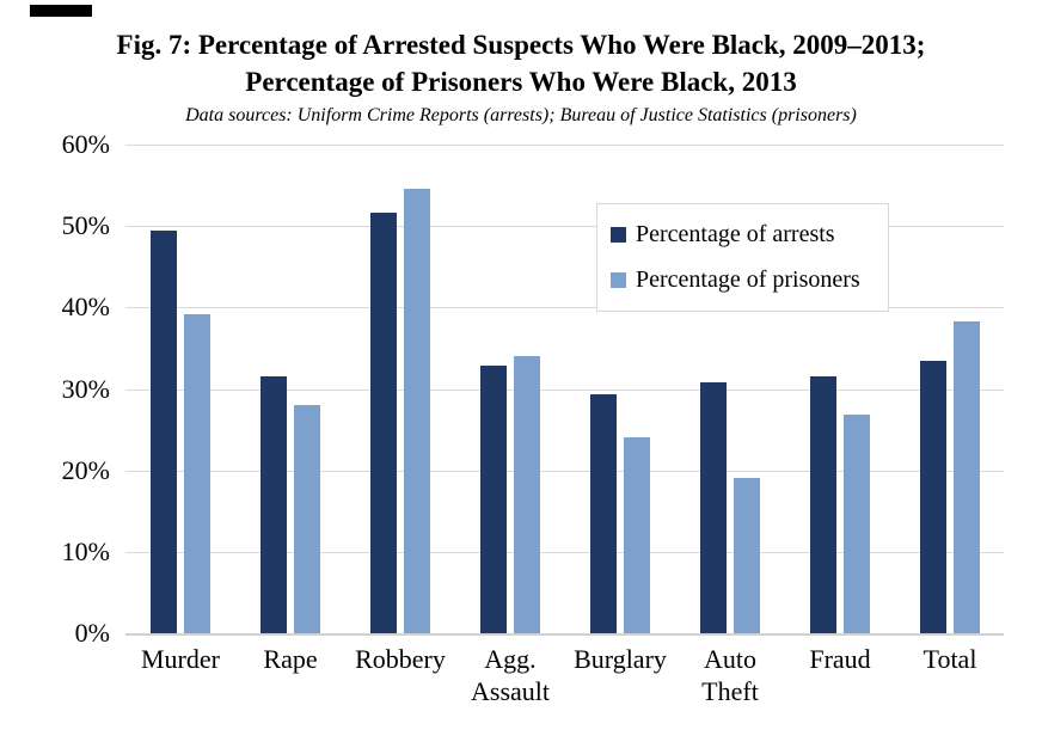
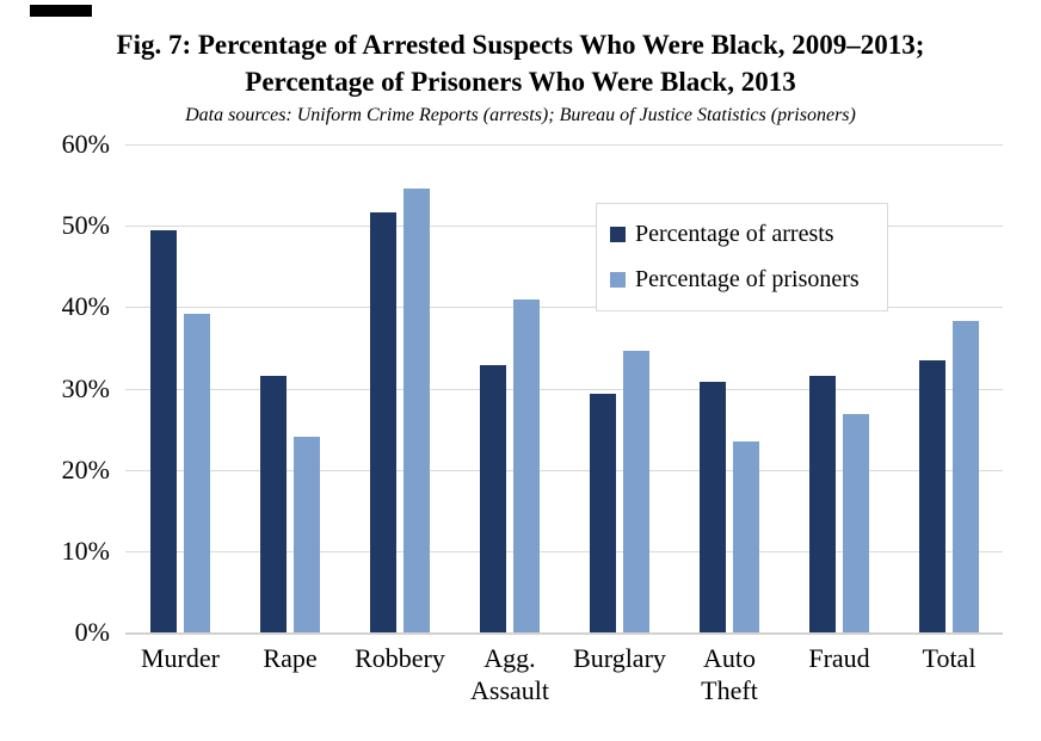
Percentage of prisoners/Rape: 28% -> 24%
Percentage of prisoners/Agg. Assault: 34% -> 41%
Percentage of prisoners/Burglary: 24% -> 35%
Percentage of prisoners/Auto Theft: 19% -> 24%
